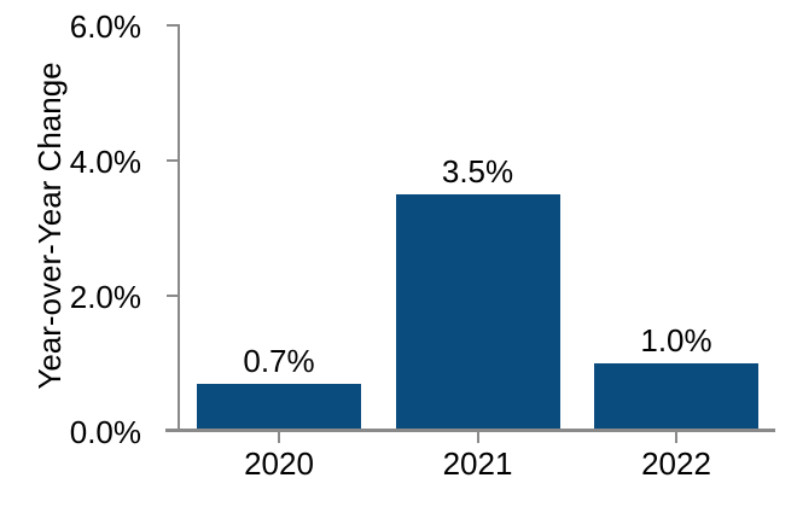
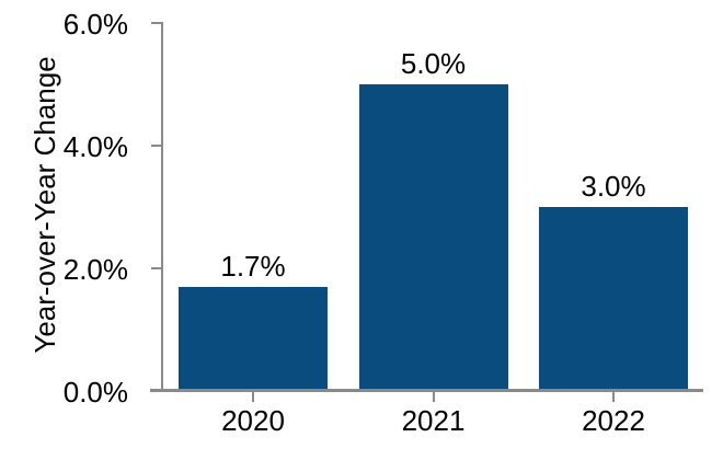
2020: 0.7% -> 1.7%
2021: 3.5% -> 5.0%
2022: 1.0% -> 3.0%
